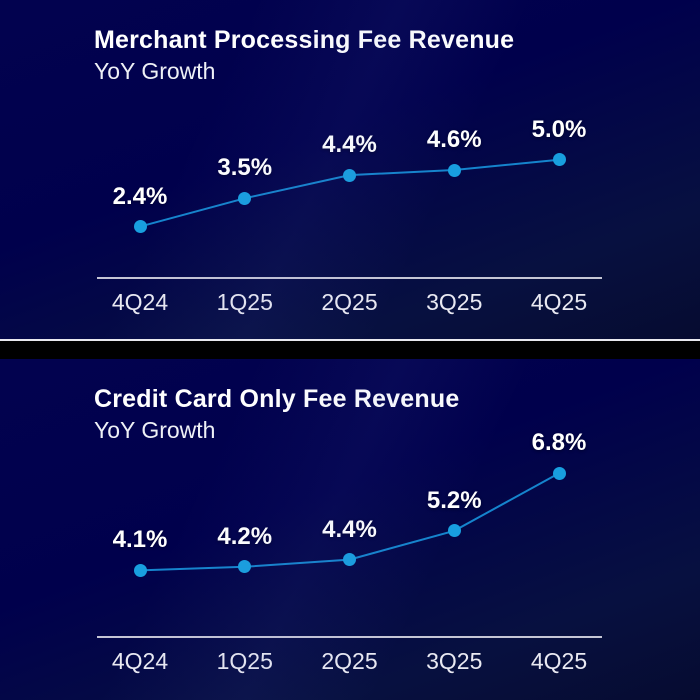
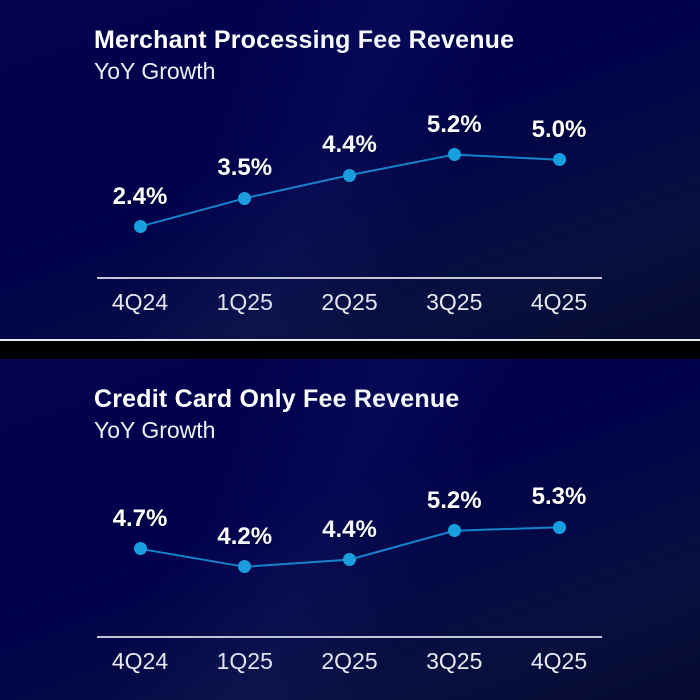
Merchant Processing Fee Revenue/3Q25: 4.6% -> 5.2%
Credit Card Only Fee Revenue/4Q24: 4.1% -> 4.7%
Credit Card Only Fee Revenue/4Q25: 6.8% -> 5.3%
